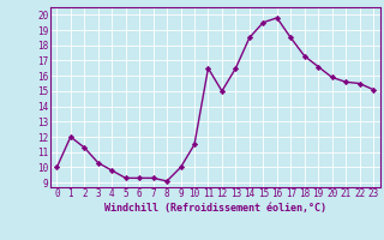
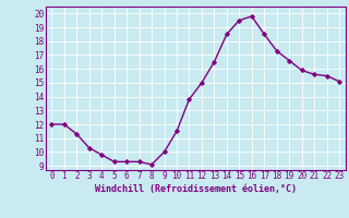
0: 10.0 -> 12.0
11: 16.5 -> 13.8
